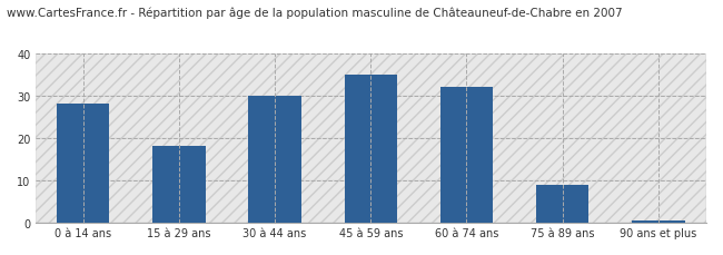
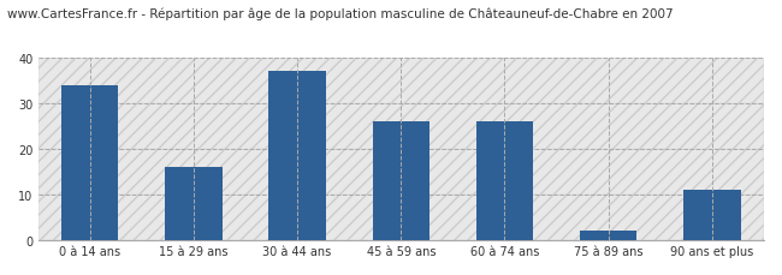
0 à 14 ans: 28.0 -> 34.0
15 à 29 ans: 18.0 -> 16.0
30 à 44 ans: 30.0 -> 37.0
45 à 59 ans: 35.0 -> 26.0
60 à 74 ans: 32.0 -> 26.0
75 à 89 ans: 9.0 -> 2.0
90 ans et plus: 0.4 -> 11.0
